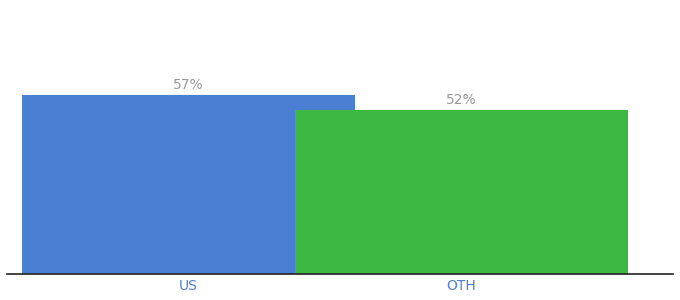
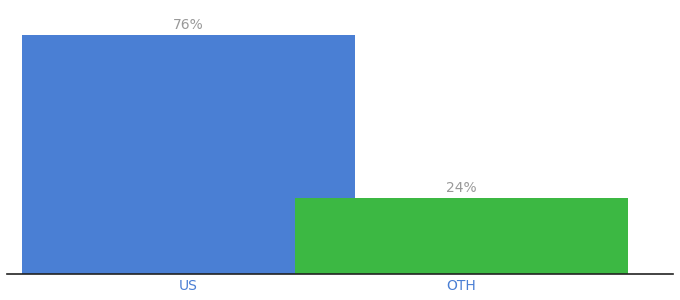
US: 57% -> 76%
OTH: 52% -> 24%
